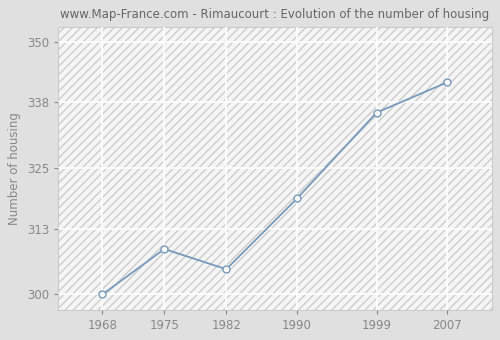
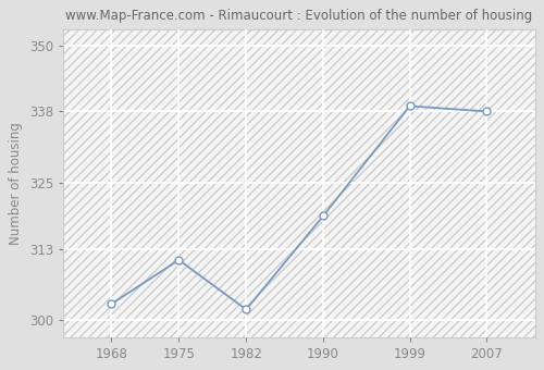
1968: 300 -> 303
1975: 309 -> 311
1982: 305 -> 302
1999: 336 -> 339
2007: 342 -> 338
